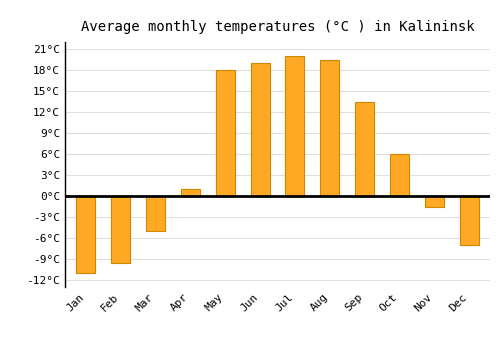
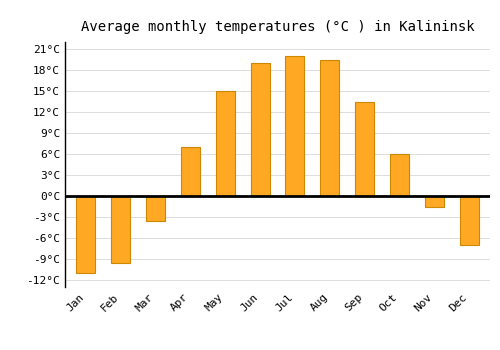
Mar: -5.0°C -> -3.5°C
Apr: 1.0°C -> 7.0°C
May: 18.0°C -> 15.0°C
